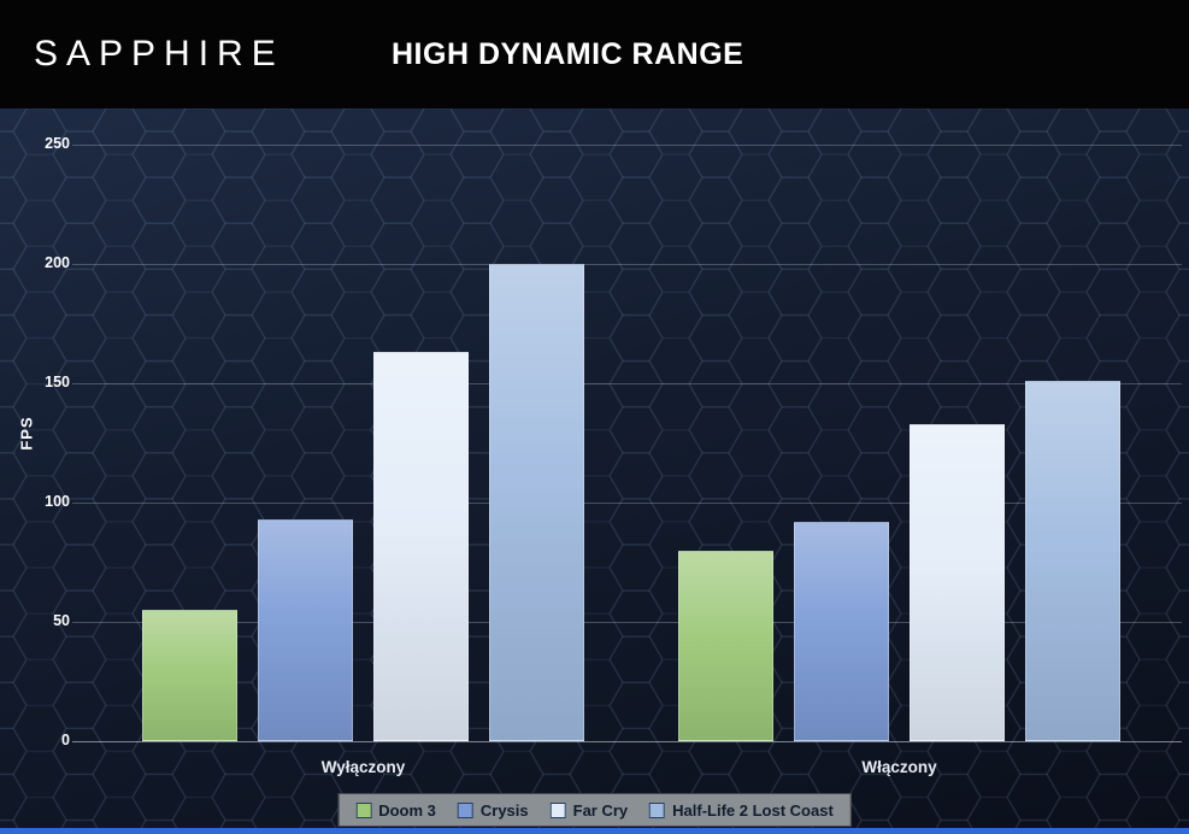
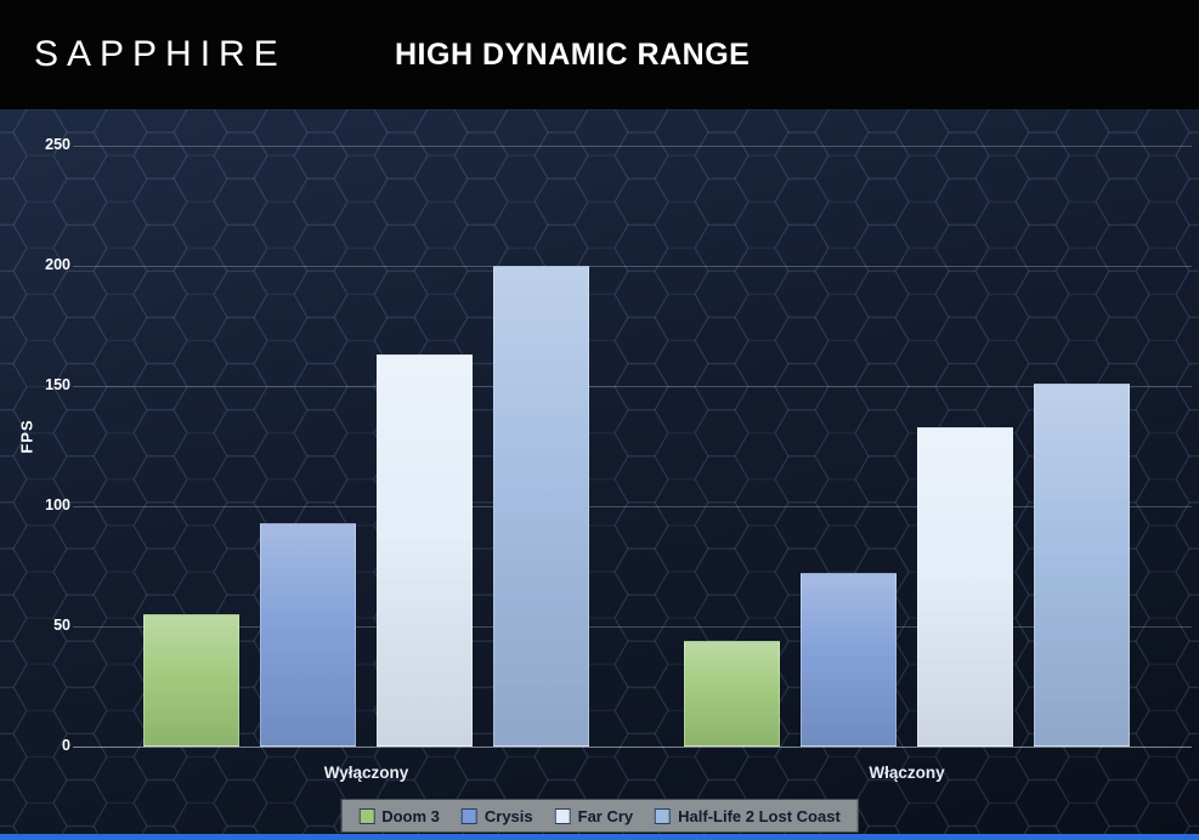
Doom 3/Włączony: 80 -> 44
Crysis/Włączony: 92 -> 72
